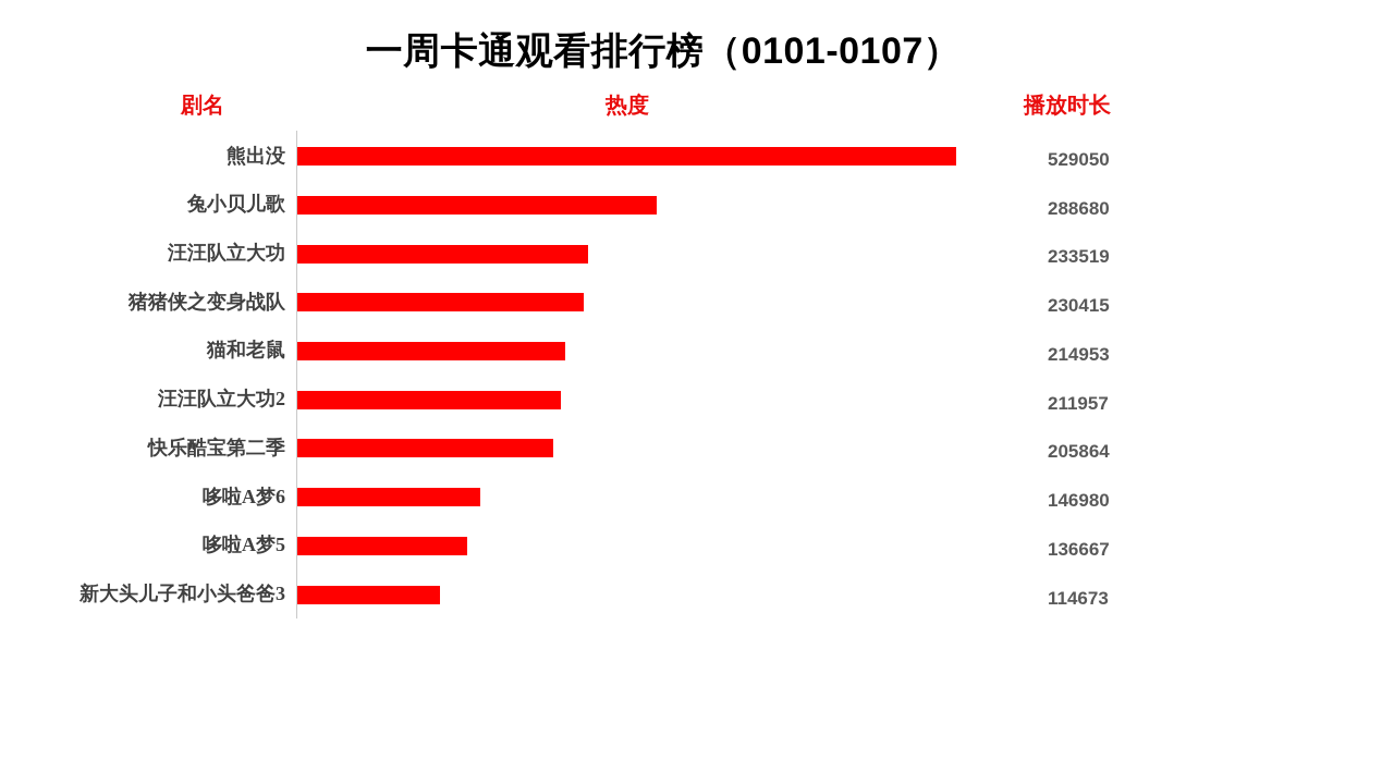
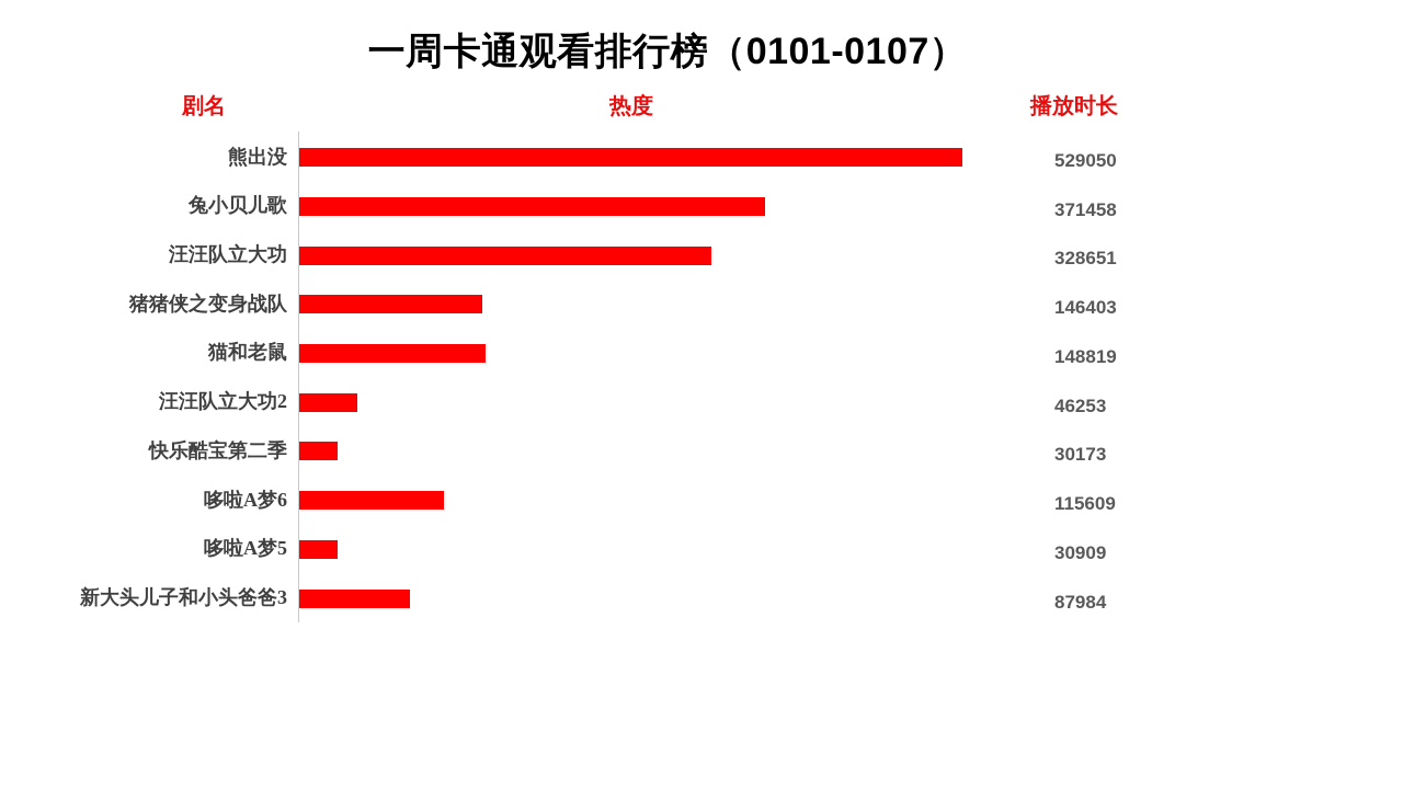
兔小贝儿歌: 288680 -> 371458
汪汪队立大功: 233519 -> 328651
猪猪侠之变身战队: 230415 -> 146403
猫和老鼠: 214953 -> 148819
汪汪队立大功2: 211957 -> 46253
快乐酷宝第二季: 205864 -> 30173
哆啦A梦6: 146980 -> 115609
哆啦A梦5: 136667 -> 30909
新大头儿子和小头爸爸3: 114673 -> 87984
